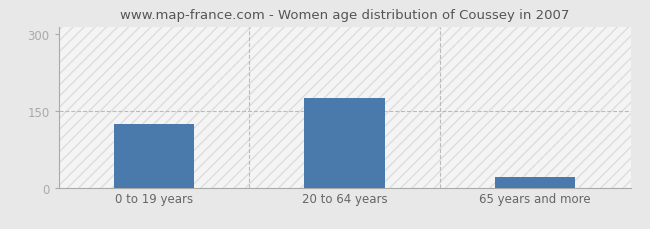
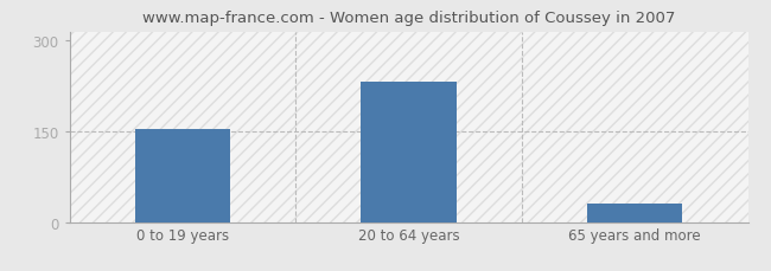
0 to 19 years: 125 -> 154
20 to 64 years: 175 -> 232
65 years and more: 20 -> 30
